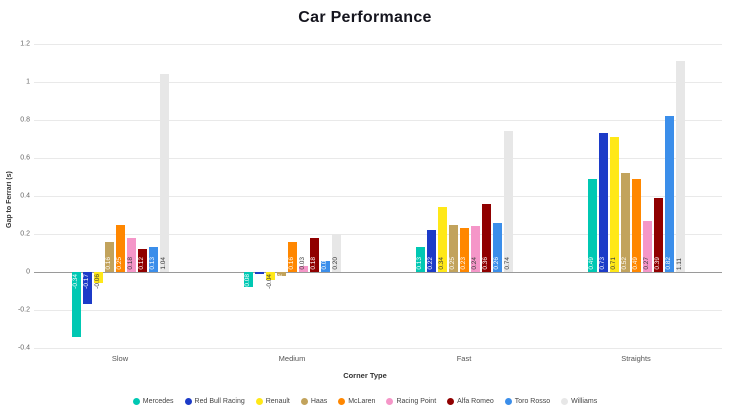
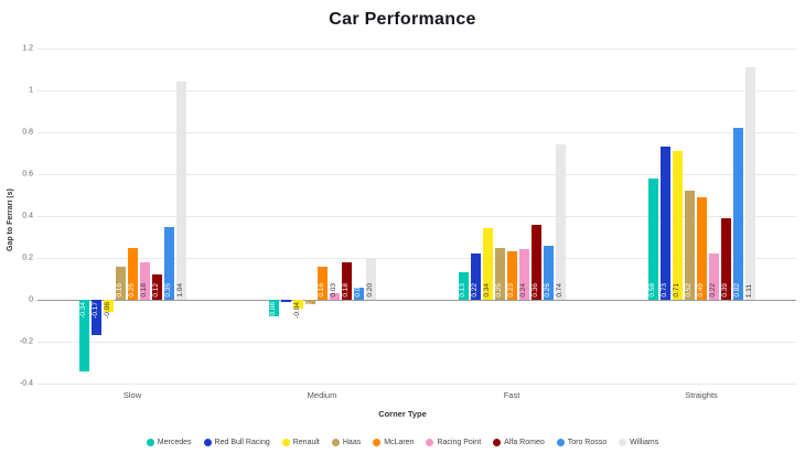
Toro Rosso/Slow: 0.13 -> 0.35
Mercedes/Straights: 0.49 -> 0.58
Racing Point/Straights: 0.27 -> 0.22
